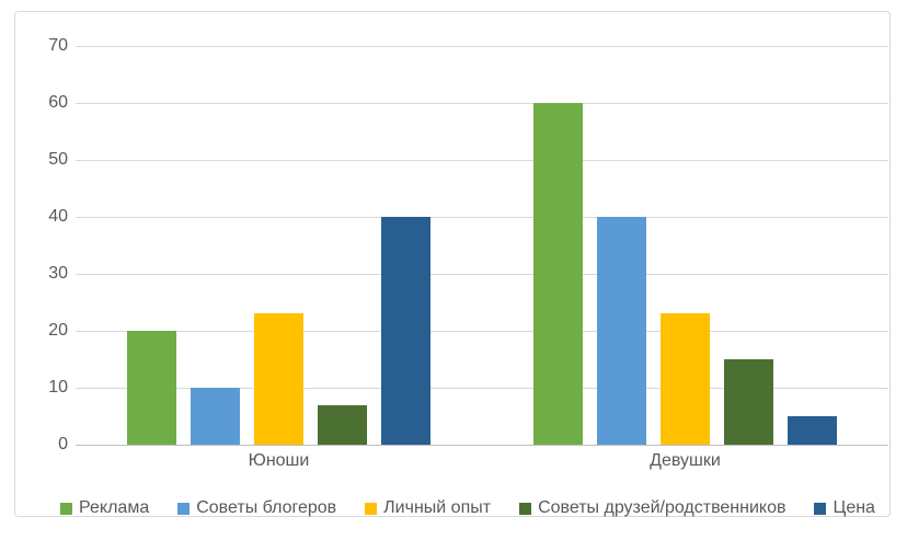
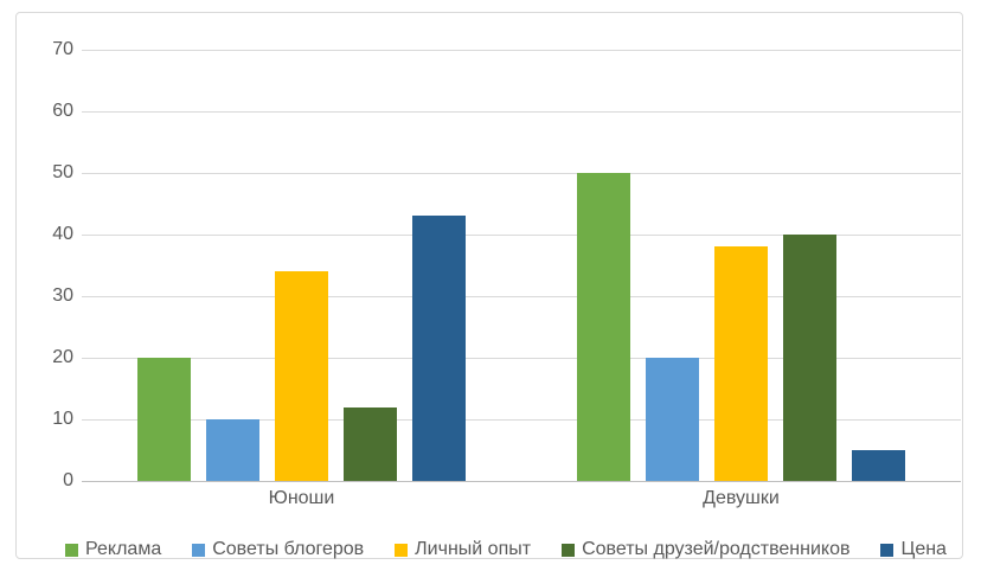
Личный опыт/Юноши: 23 -> 34
Советы друзей/родственников/Юноши: 7 -> 12
Цена/Юноши: 40 -> 43
Реклама/Девушки: 60 -> 50
Советы блогеров/Девушки: 40 -> 20
Личный опыт/Девушки: 23 -> 38
Советы друзей/родственников/Девушки: 15 -> 40
